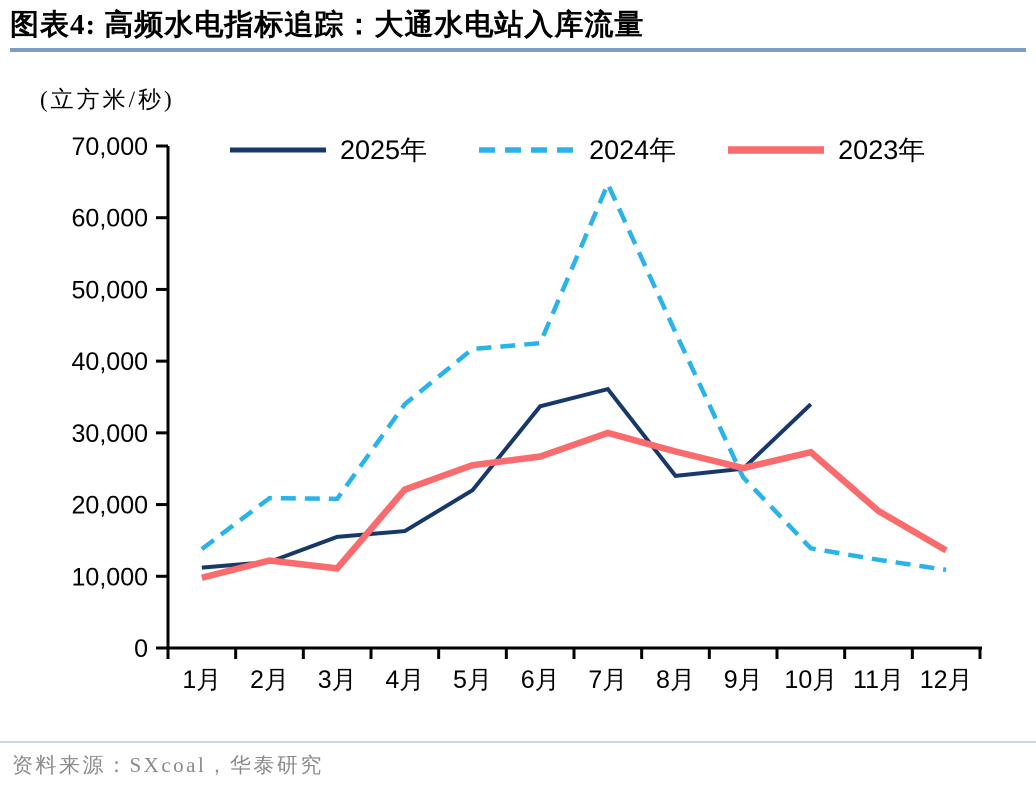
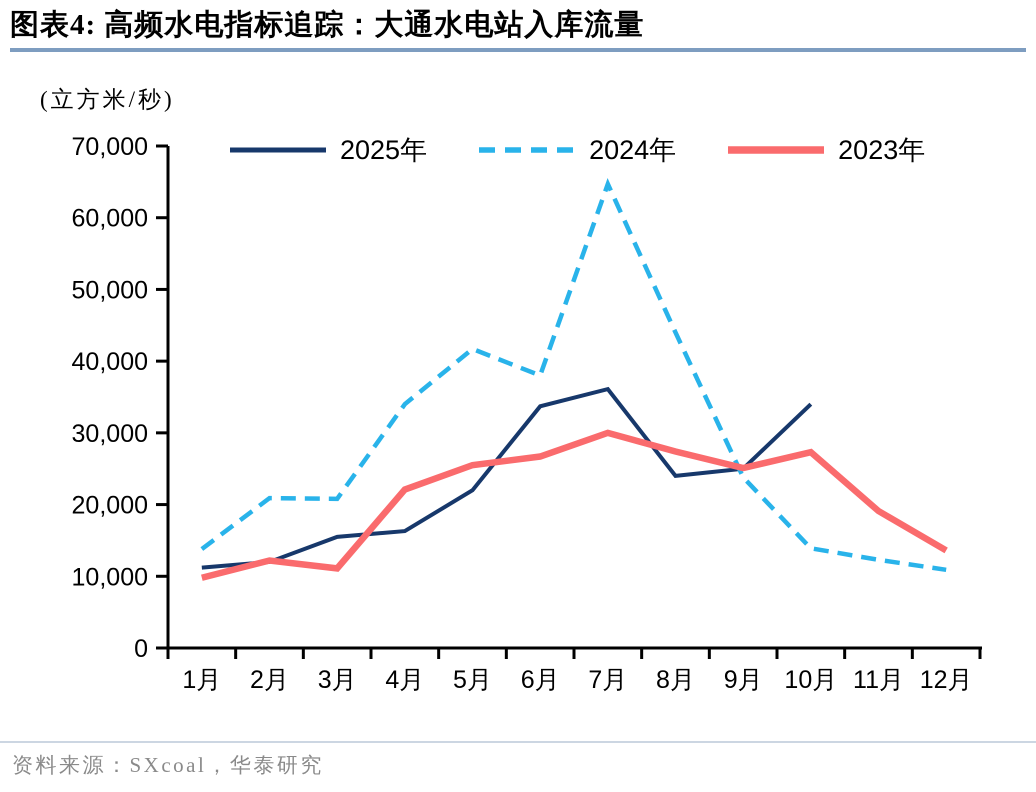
2024年/6月: 42000 -> 38000
